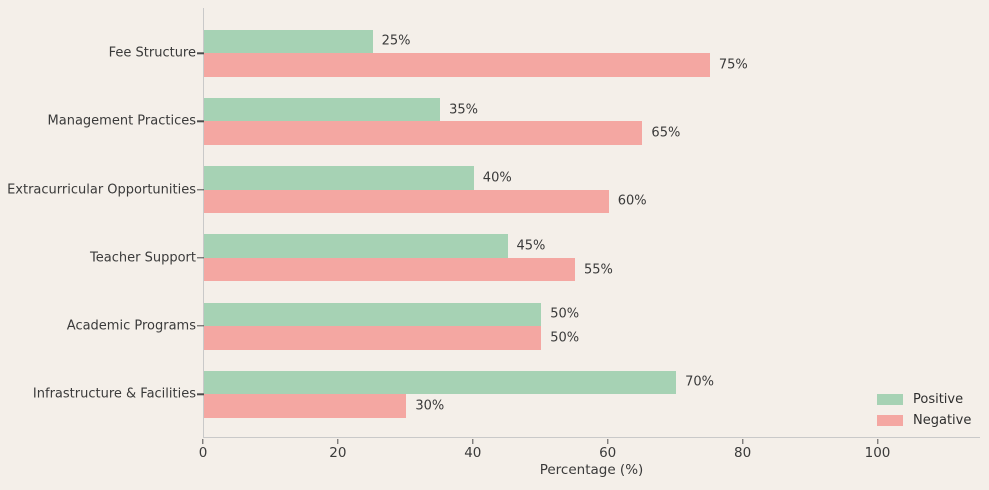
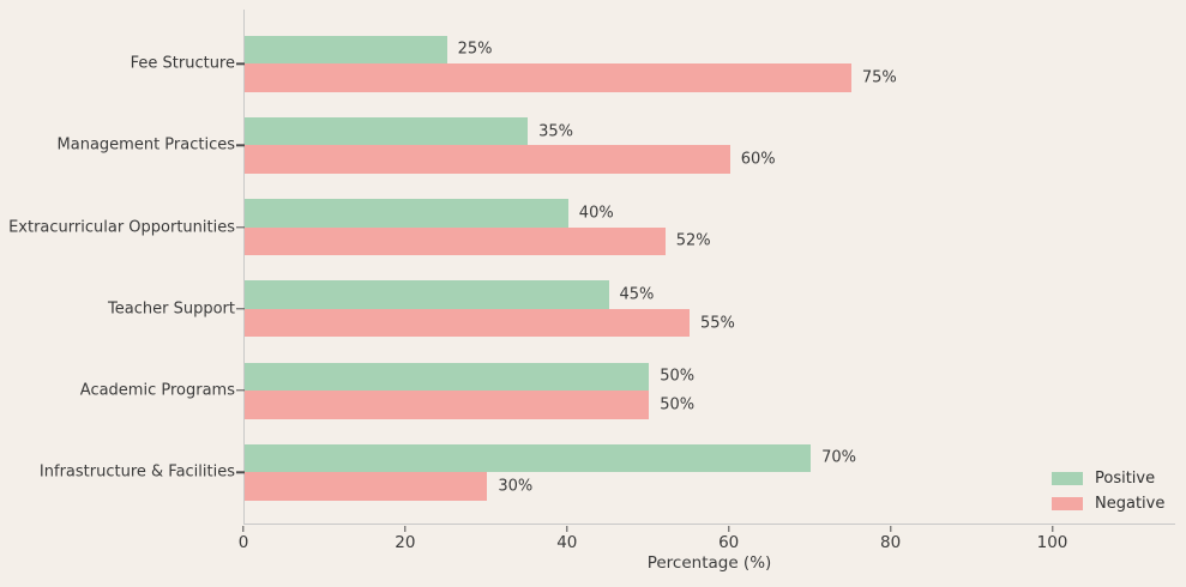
Negative/Management Practices: 65% -> 60%
Negative/Extracurricular Opportunities: 60% -> 52%
